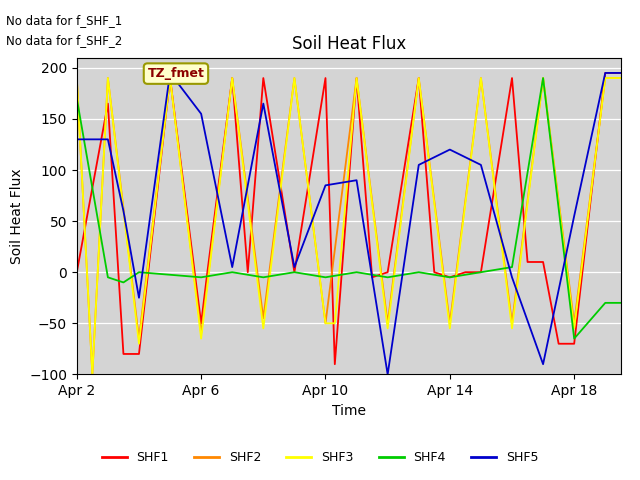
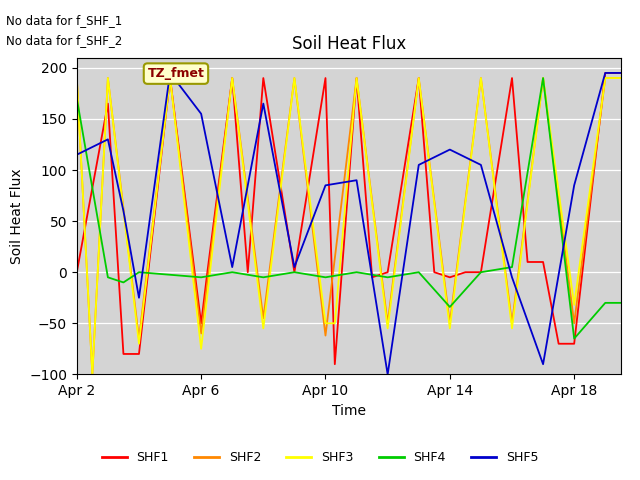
SHF5/Apr 2: 130 -> 115
SHF3/Apr 6: -65 -> -75
SHF2/Apr 10: -50 -> -62
SHF4/Apr 14: -5 -> -34
SHF3/Apr 18: -55 -> -32
SHF5/Apr 18: 55 -> 85
